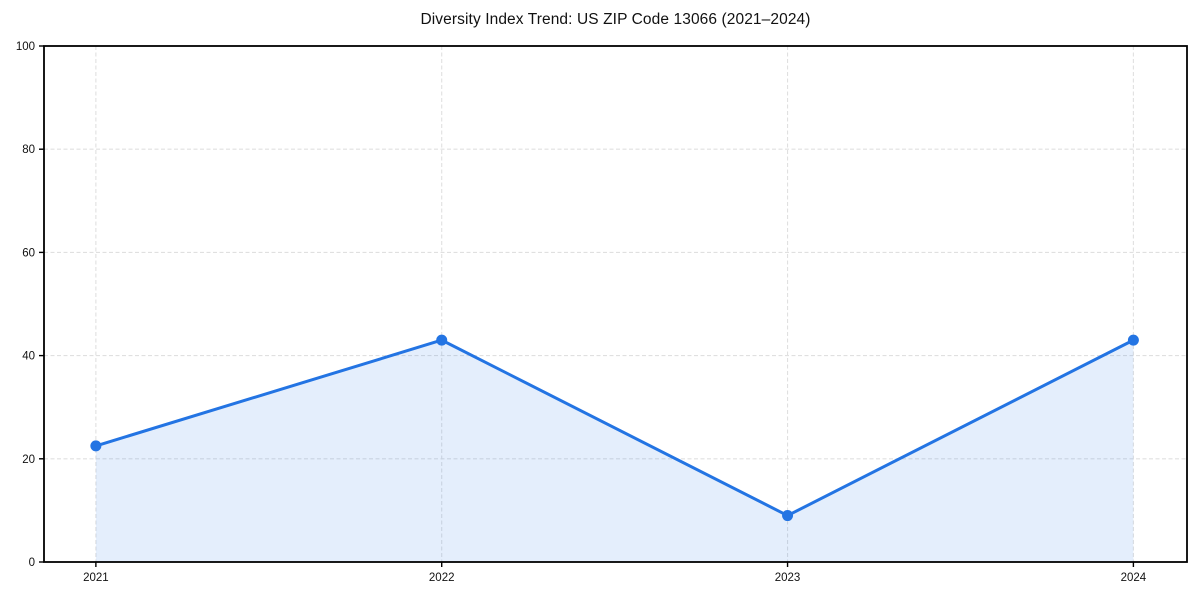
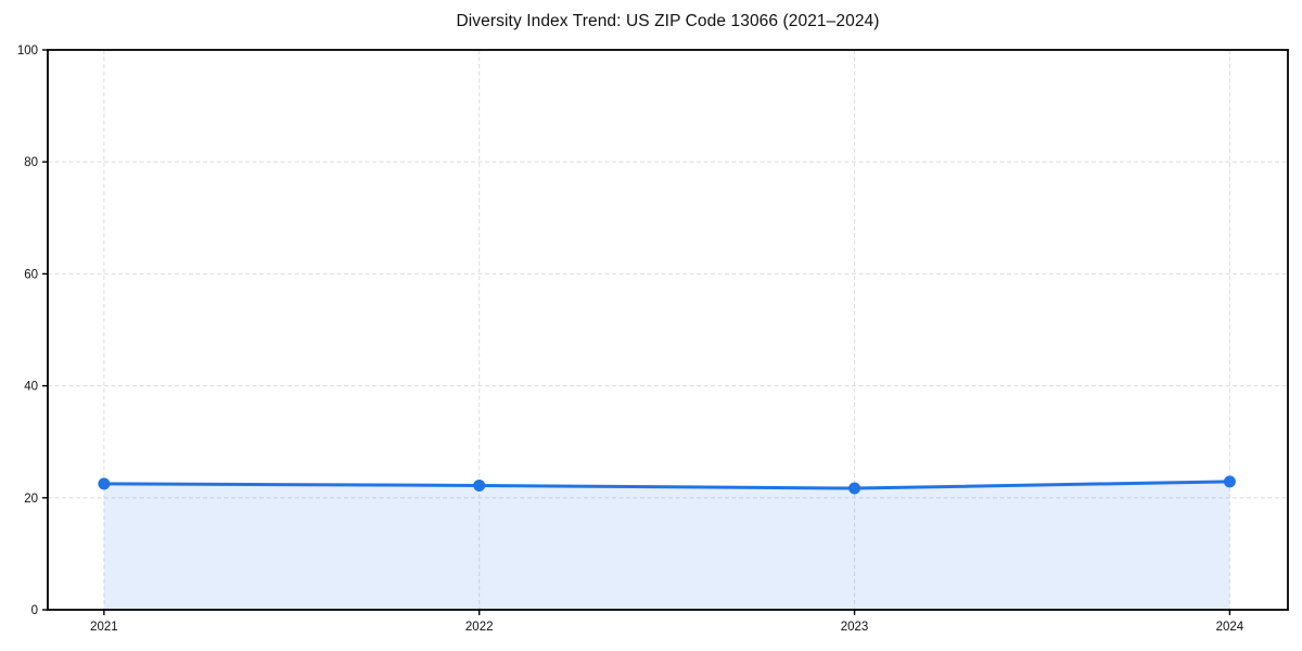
2022: 43 -> 22
2023: 9 -> 22
2024: 43 -> 23
